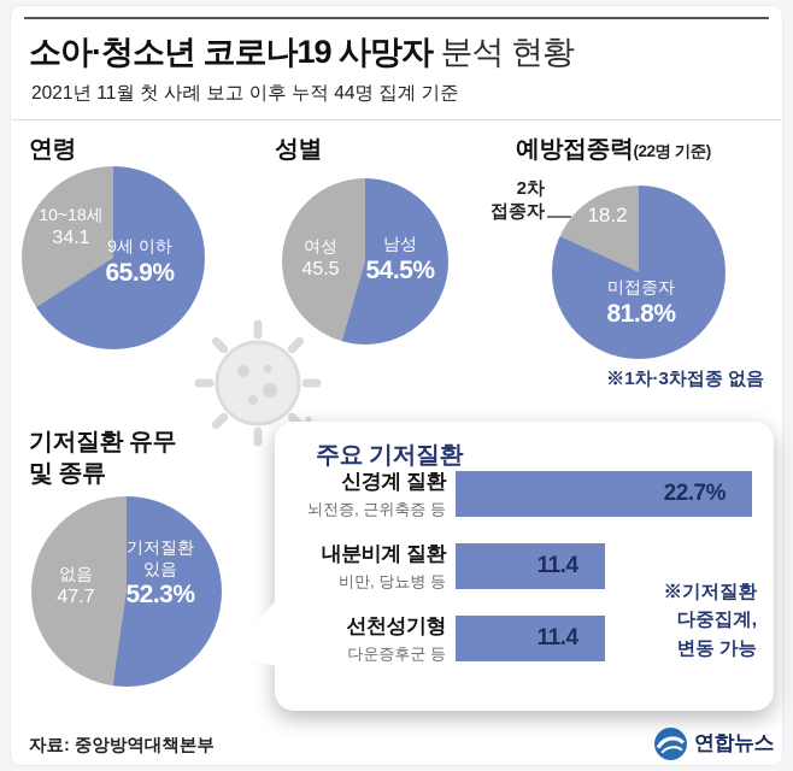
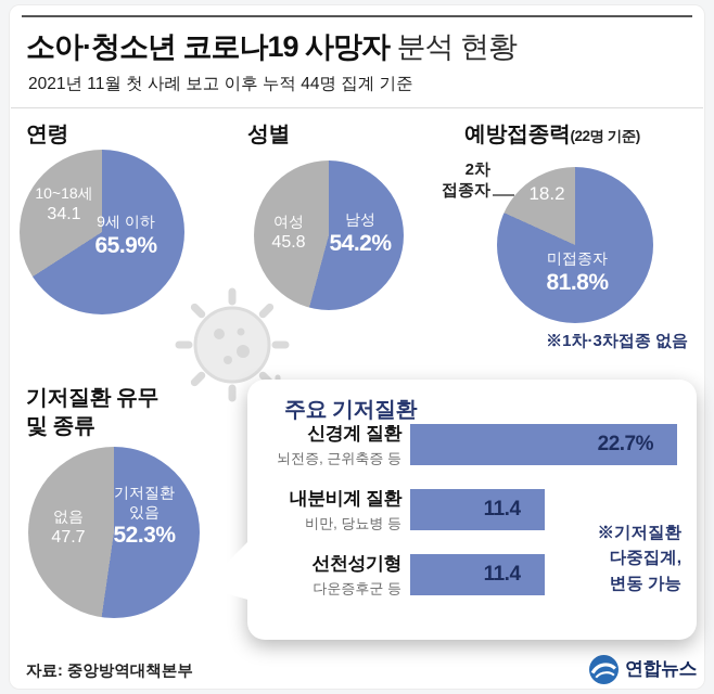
성별/남성: 54.5% -> 54.2%
성별/여성: 45.5 -> 45.8
